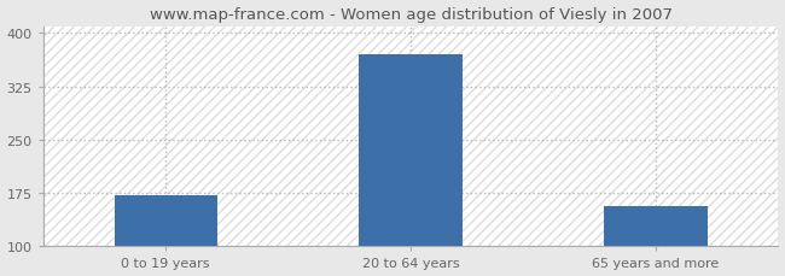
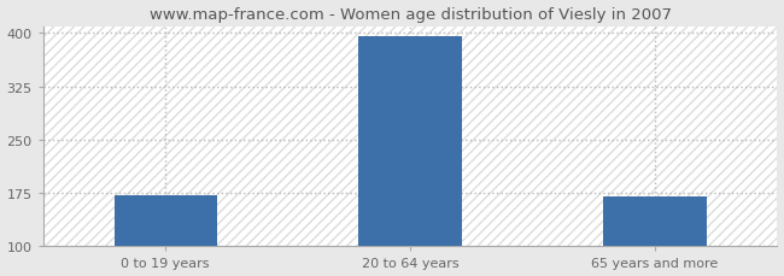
20 to 64 years: 370 -> 395
65 years and more: 156 -> 170
